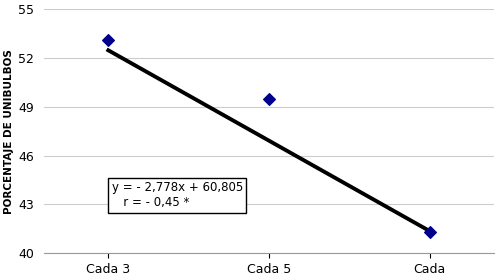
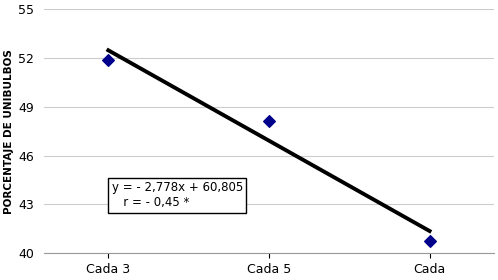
Cada 3: 53.1 -> 51.9
Cada 5: 49.5 -> 48.1
Cada: 41.3 -> 40.7
